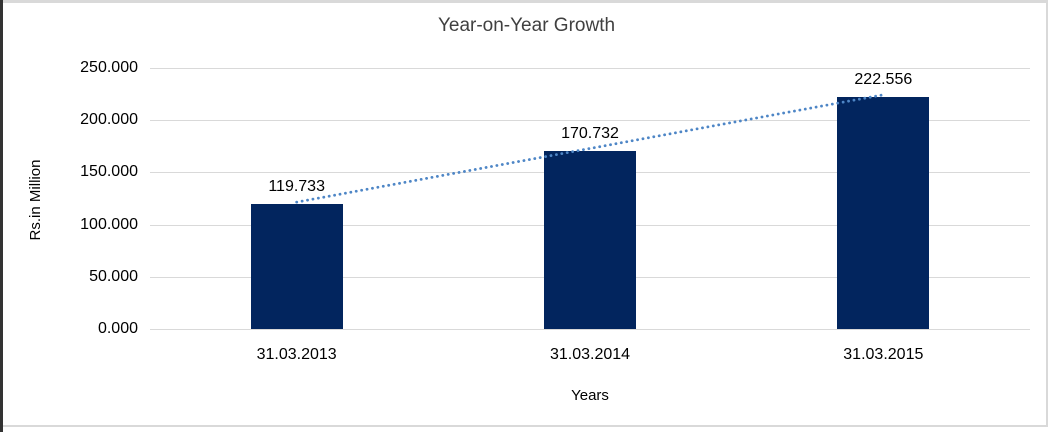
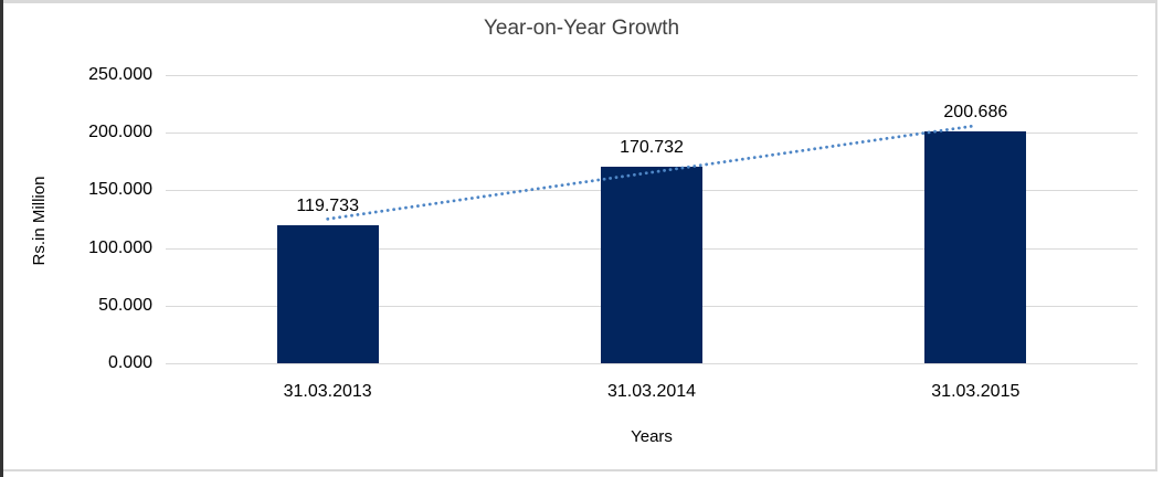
31.03.2015: 222.556 -> 200.686
